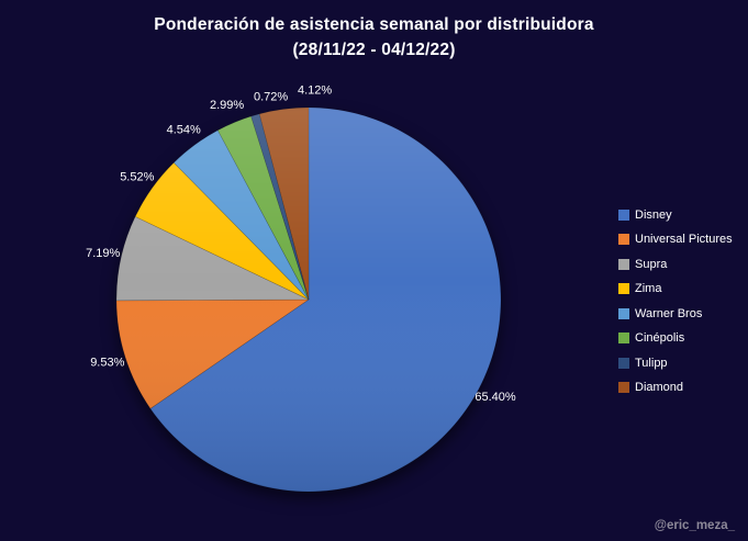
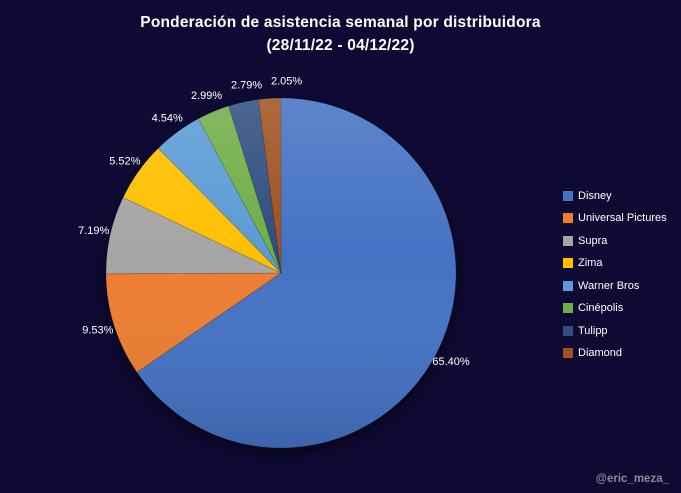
Tulipp: 0.72% -> 2.79%
Diamond: 4.12% -> 2.05%
